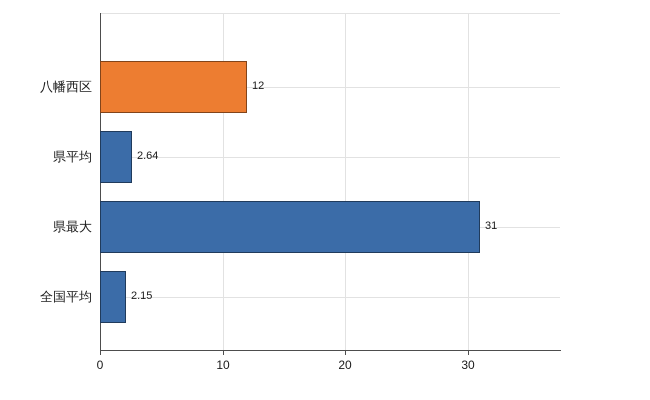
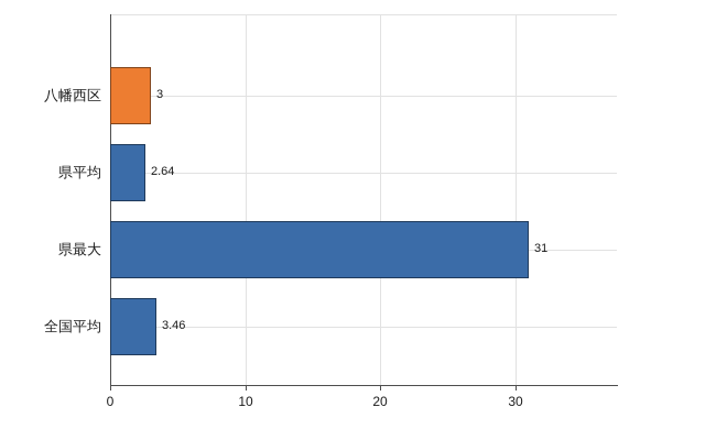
八幡西区: 12 -> 3
全国平均: 2.15 -> 3.46
